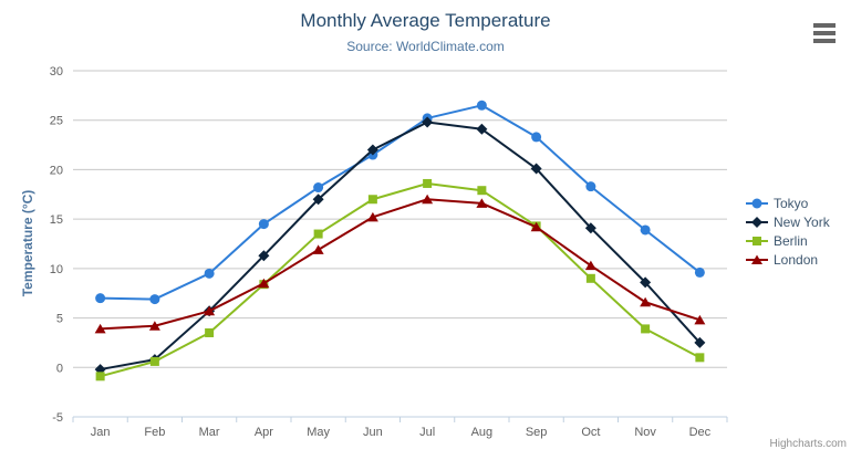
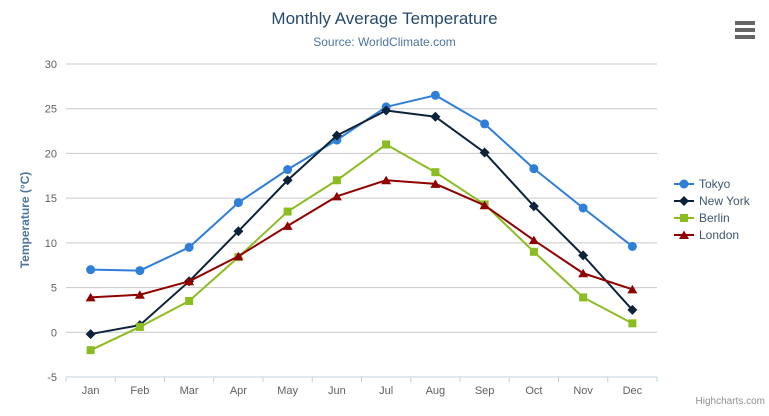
Berlin/Jan: -1 -> -2
Berlin/Jul: 19 -> 21
